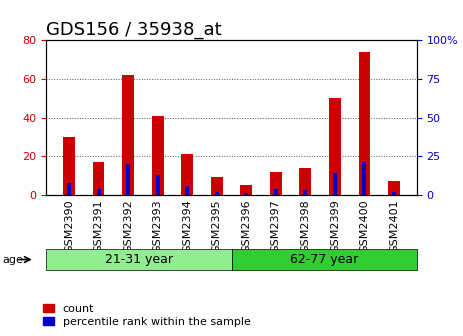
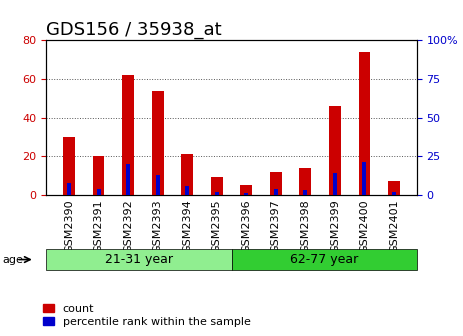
count/GSM2391: 17 -> 20
count/GSM2393: 41 -> 54
count/GSM2399: 50 -> 46
